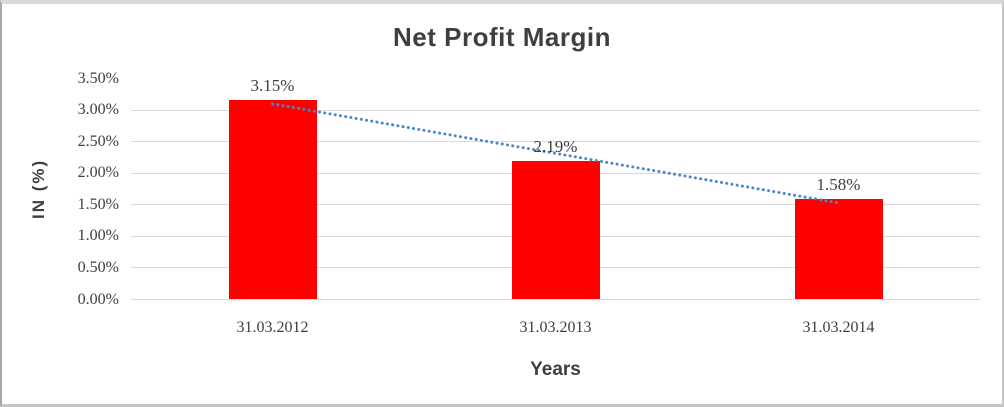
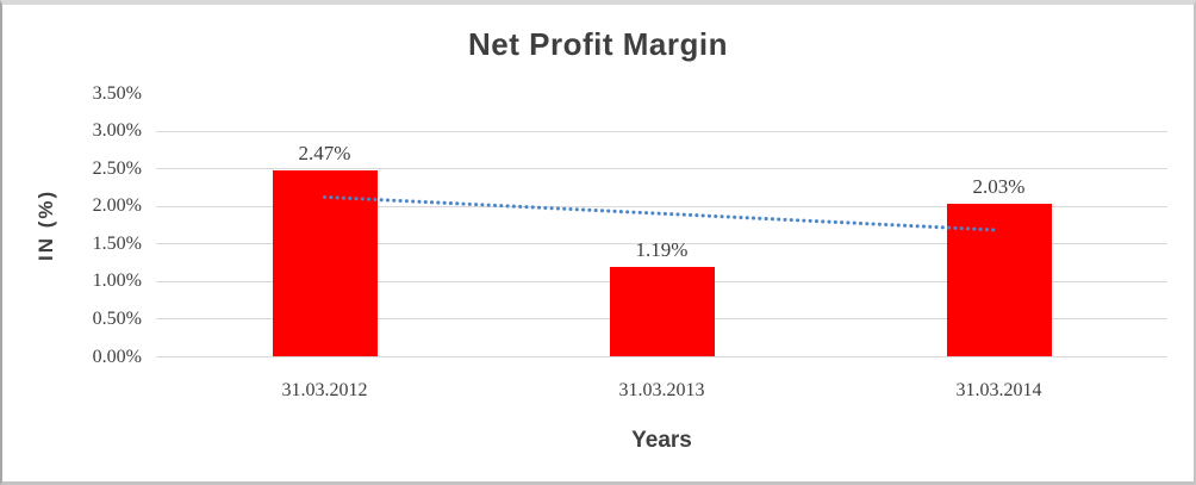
31.03.2012: 3.15% -> 2.47%
31.03.2013: 2.19% -> 1.19%
31.03.2014: 1.58% -> 2.03%
